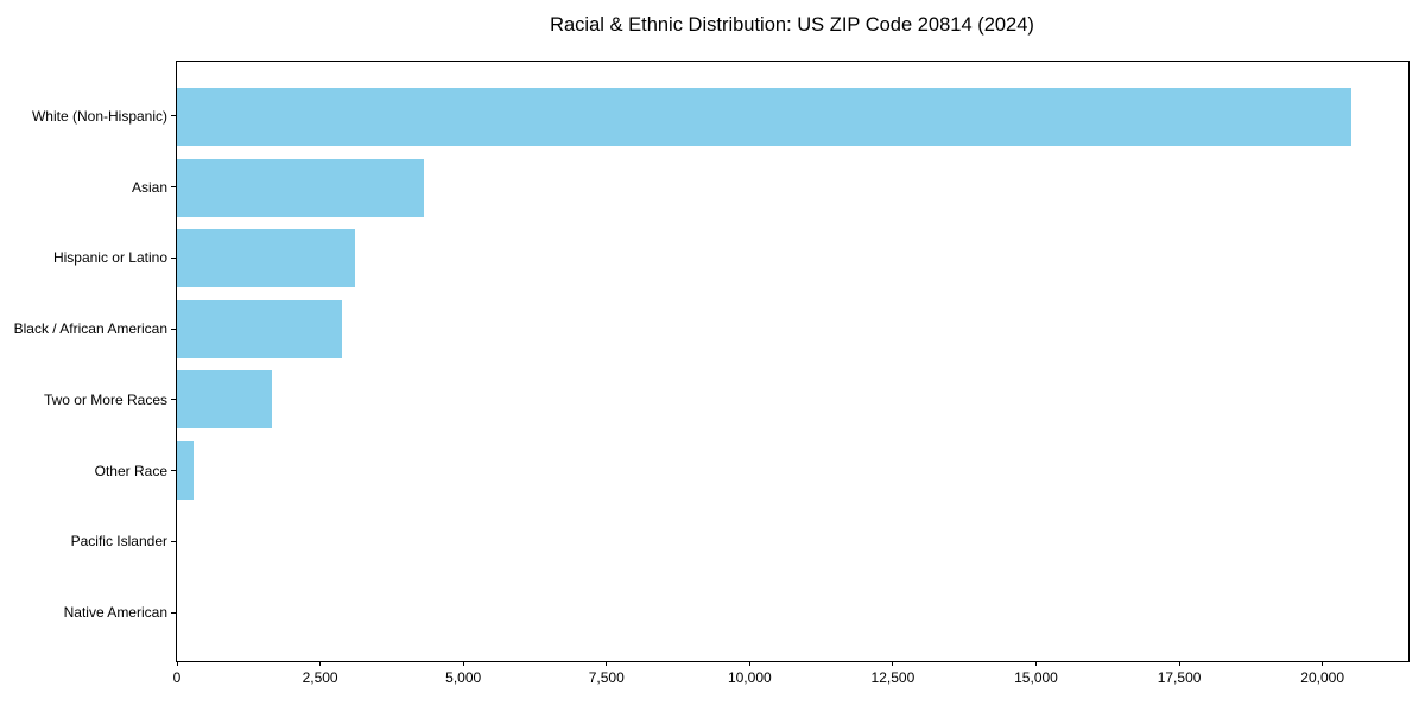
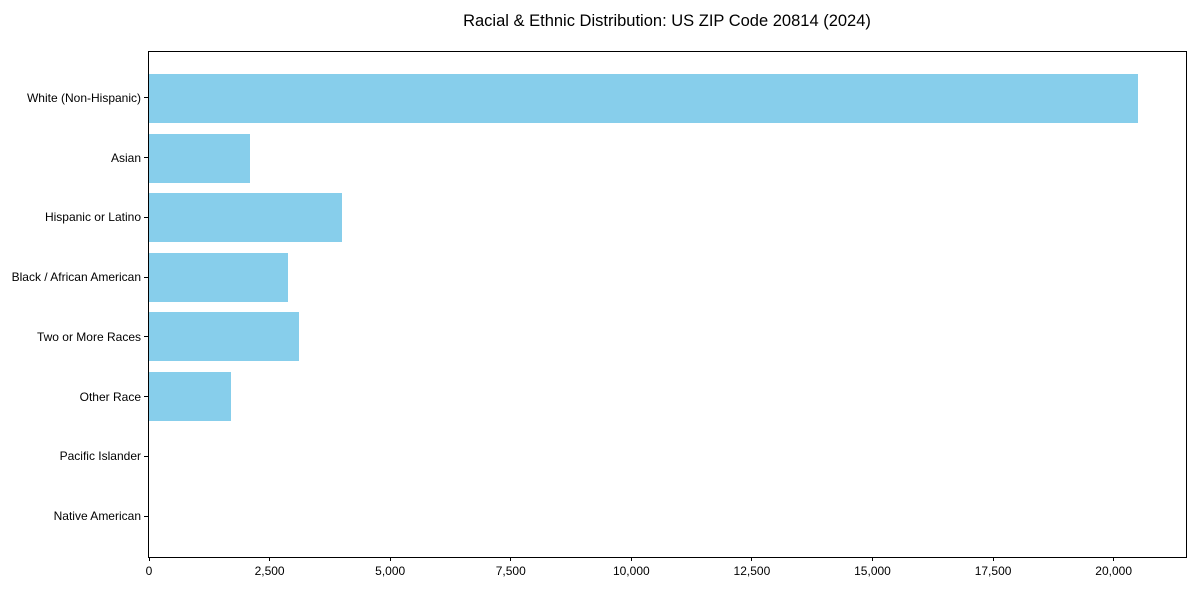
Asian: 4300 -> 2100
Hispanic or Latino: 3100 -> 4000
Two or More Races: 1600 -> 3100
Other Race: 300 -> 1700
